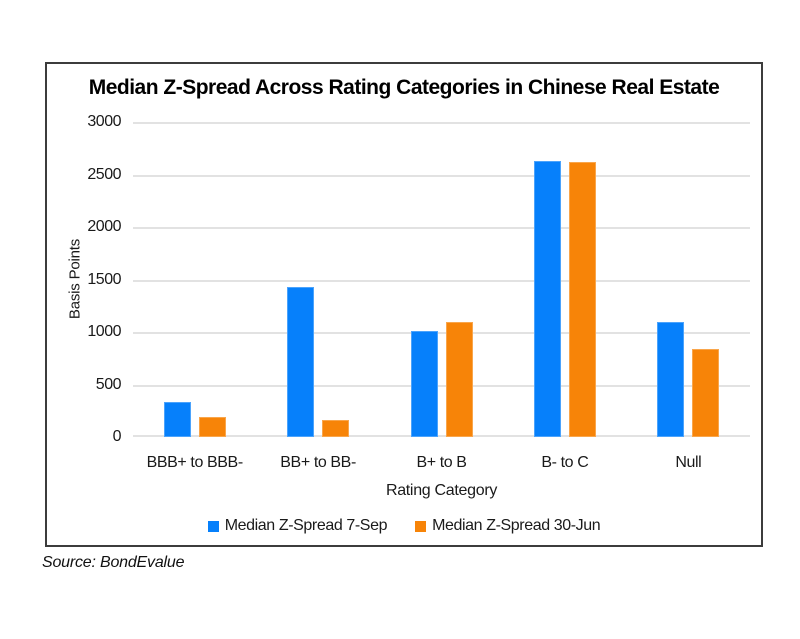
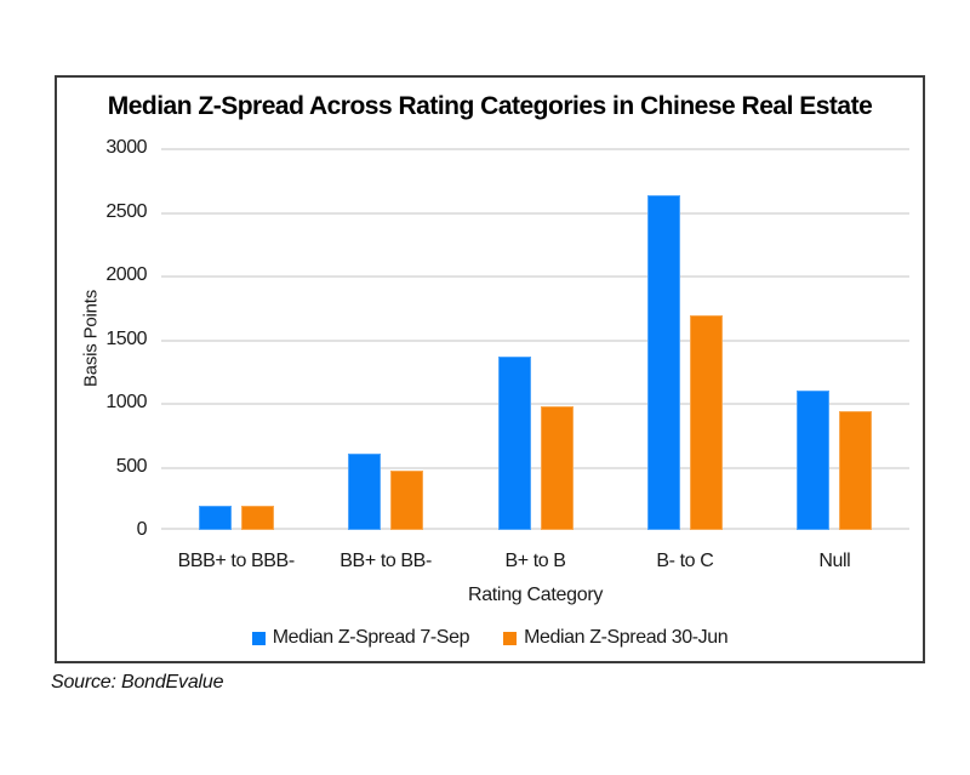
Median Z-Spread 7-Sep/BBB+ to BBB-: 330 -> 190
Median Z-Spread 7-Sep/BB+ to BB-: 1430 -> 600
Median Z-Spread 30-Jun/BB+ to BB-: 160 -> 470
Median Z-Spread 7-Sep/B+ to B: 1010 -> 1360
Median Z-Spread 30-Jun/B+ to B: 1100 -> 970
Median Z-Spread 30-Jun/B- to C: 2620 -> 1690
Median Z-Spread 30-Jun/Null: 840 -> 940
